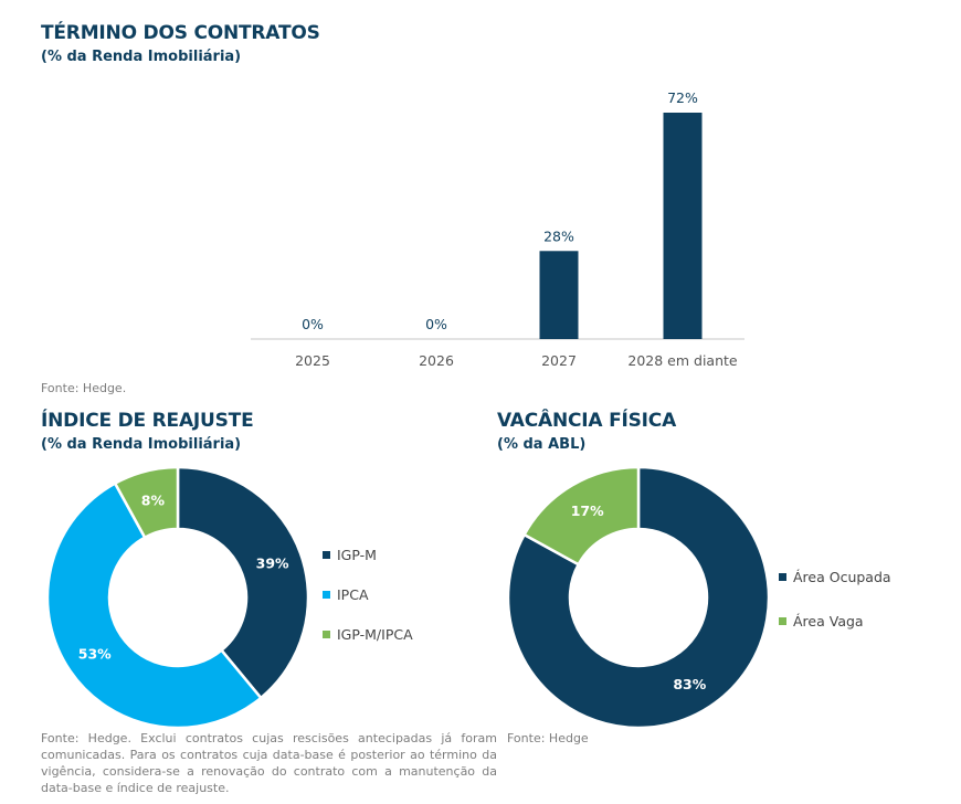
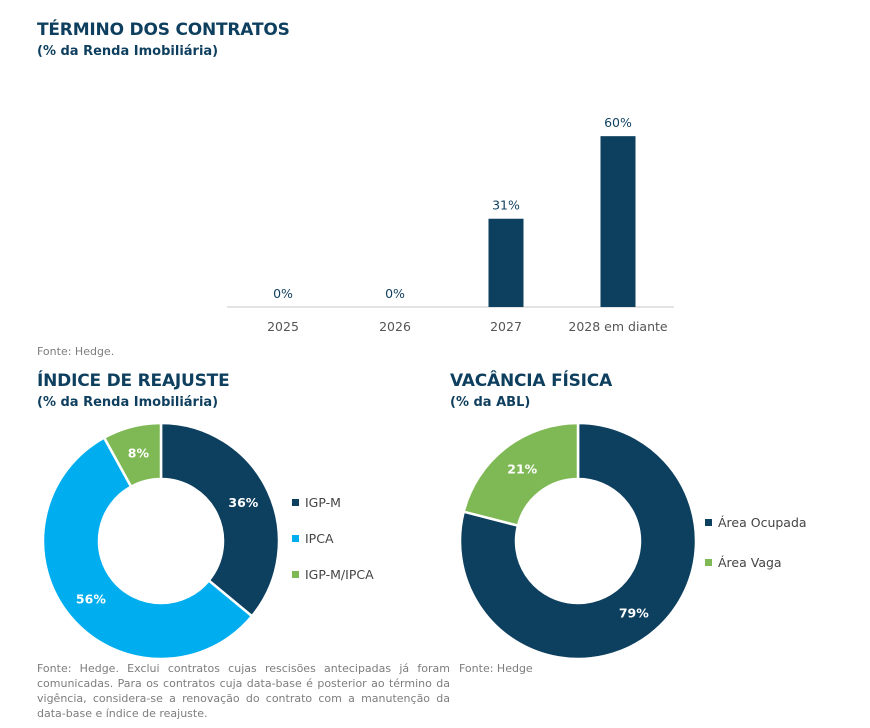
TÉRMINO DOS CONTRATOS/2027: 28% -> 31%
TÉRMINO DOS CONTRATOS/2028 em diante: 72% -> 60%
ÍNDICE DE REAJUSTE/IGP-M: 39% -> 36%
ÍNDICE DE REAJUSTE/IPCA: 53% -> 56%
VACÂNCIA FÍSICA/Área Ocupada: 83% -> 79%
VACÂNCIA FÍSICA/Área Vaga: 17% -> 21%
